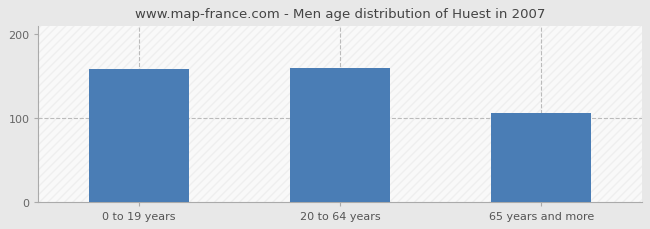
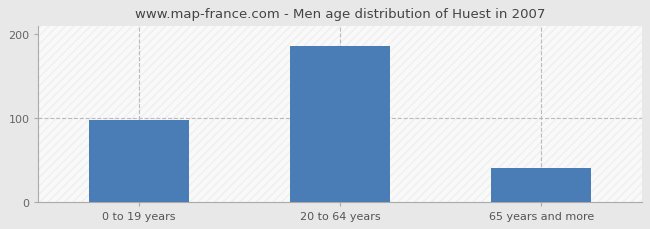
0 to 19 years: 158 -> 97
20 to 64 years: 160 -> 186
65 years and more: 106 -> 40
